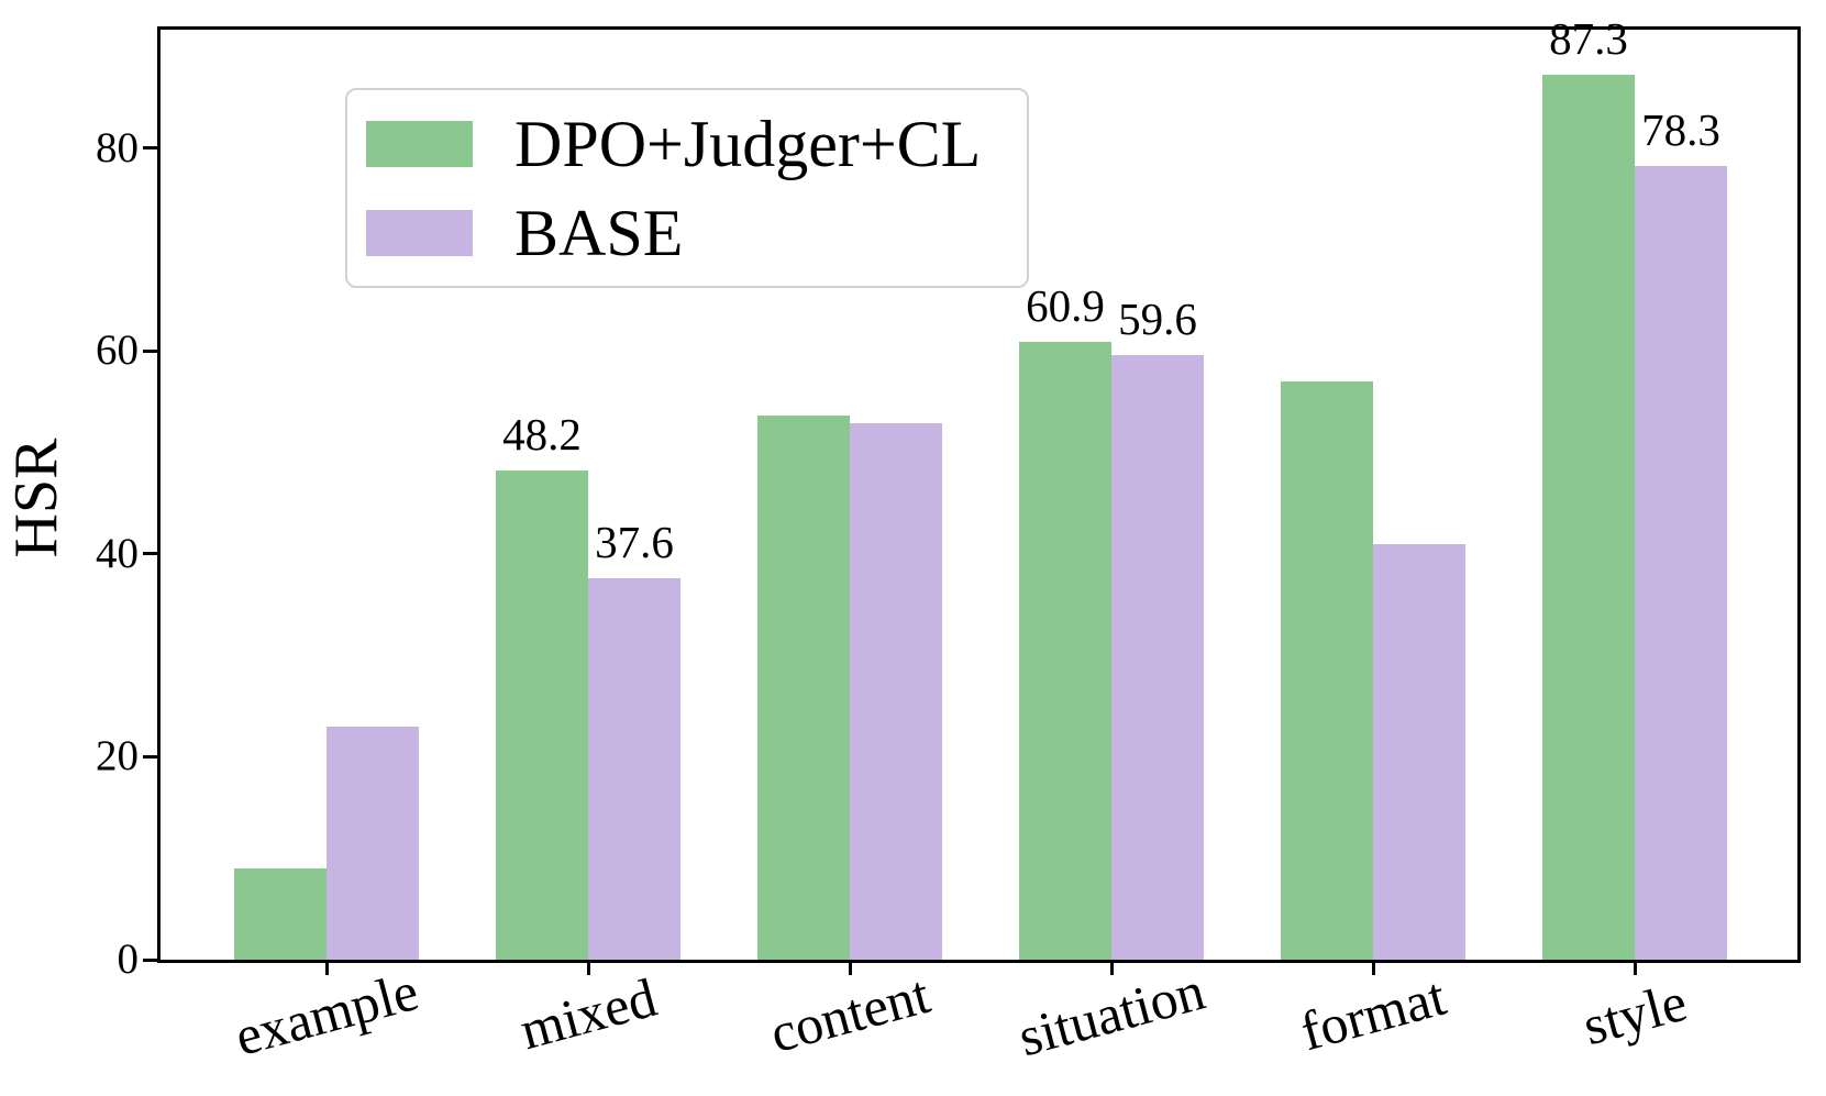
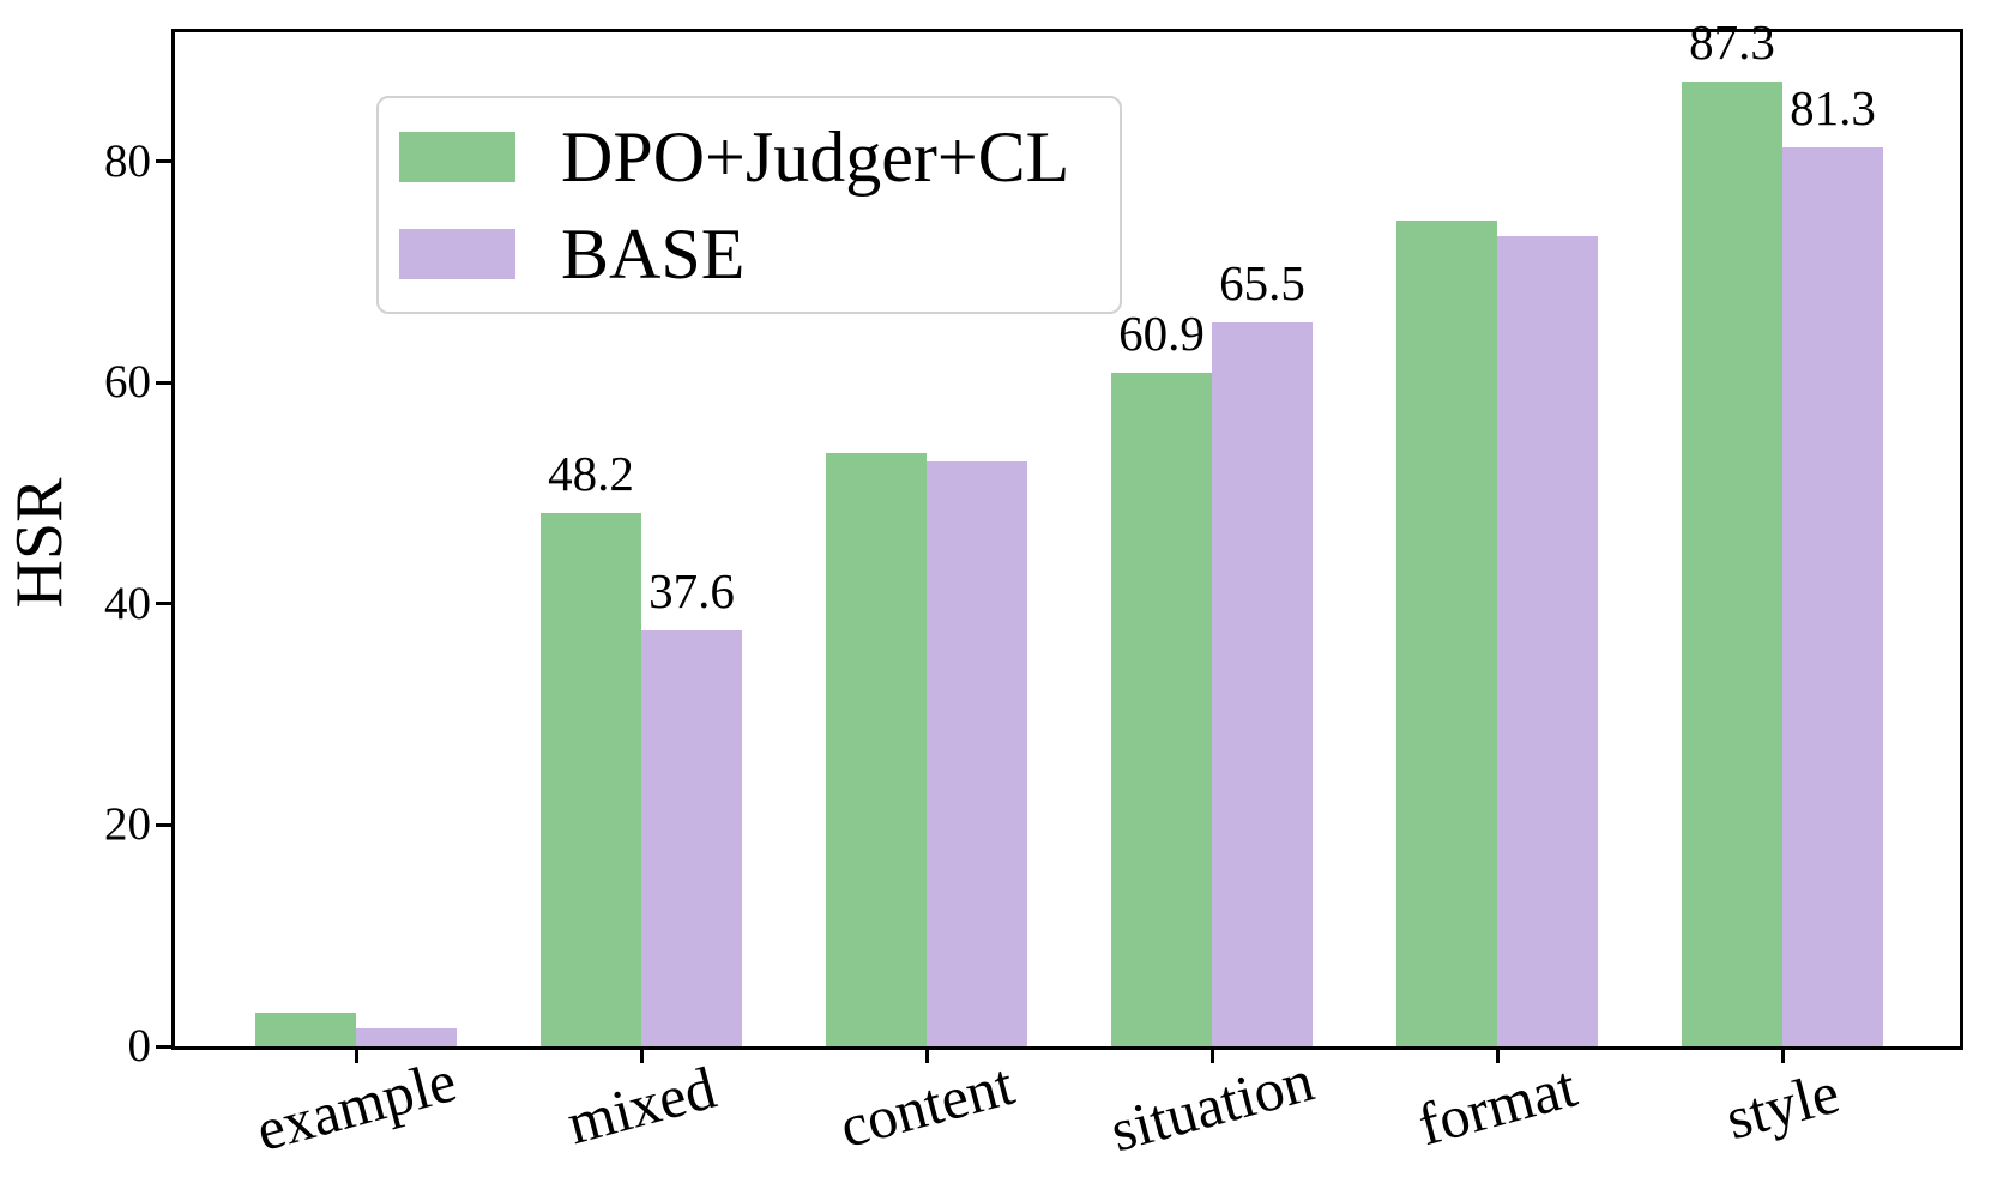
DPO+Judger+CL/example: 9 -> 3
BASE/example: 23 -> 2
BASE/situation: 59.6 -> 65.5
DPO+Judger+CL/format: 57 -> 75
BASE/format: 41 -> 73
BASE/style: 78.3 -> 81.3
